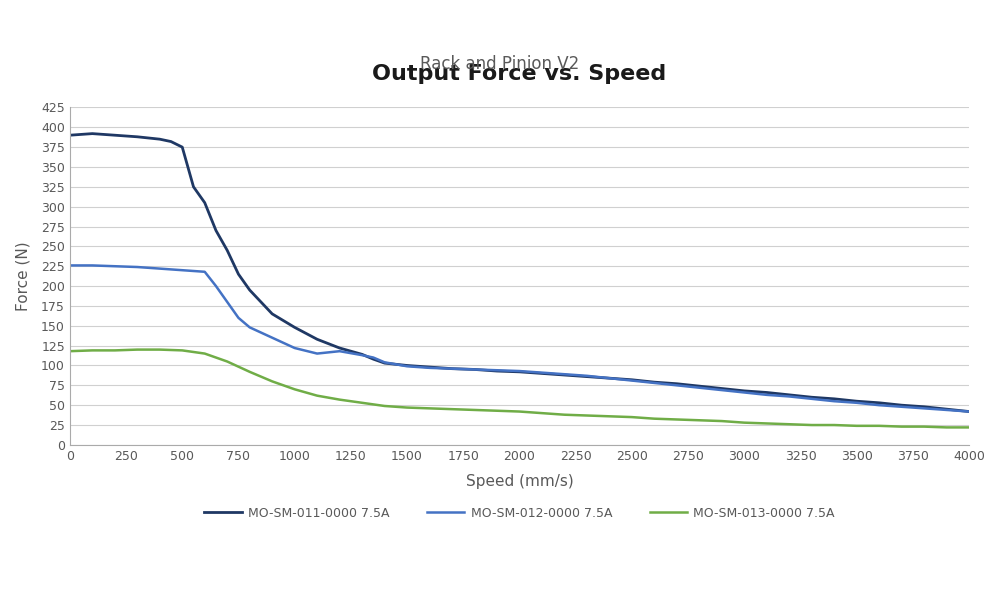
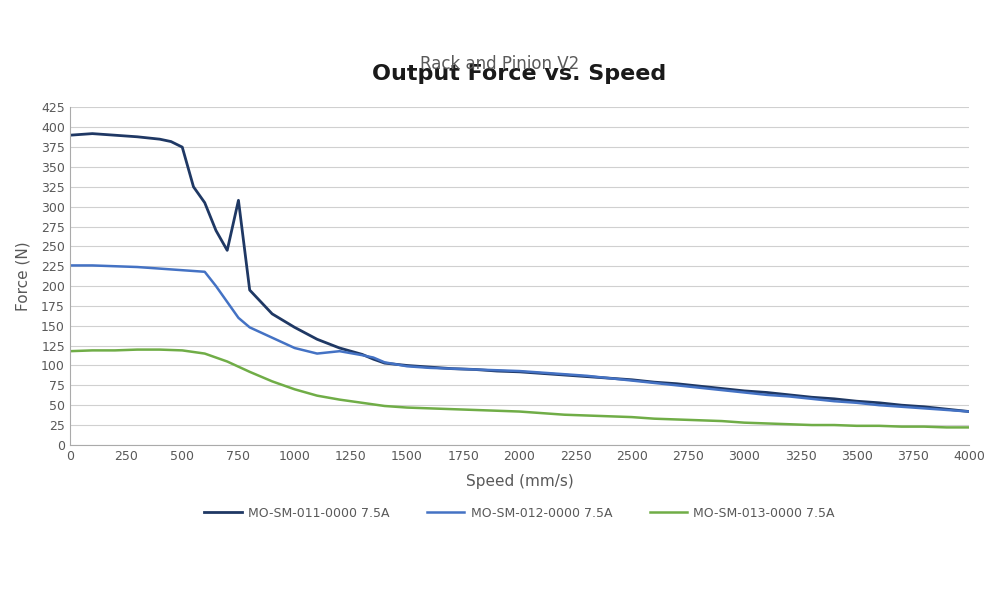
MO-SM-011-0000 7.5A/750: 215 -> 308
